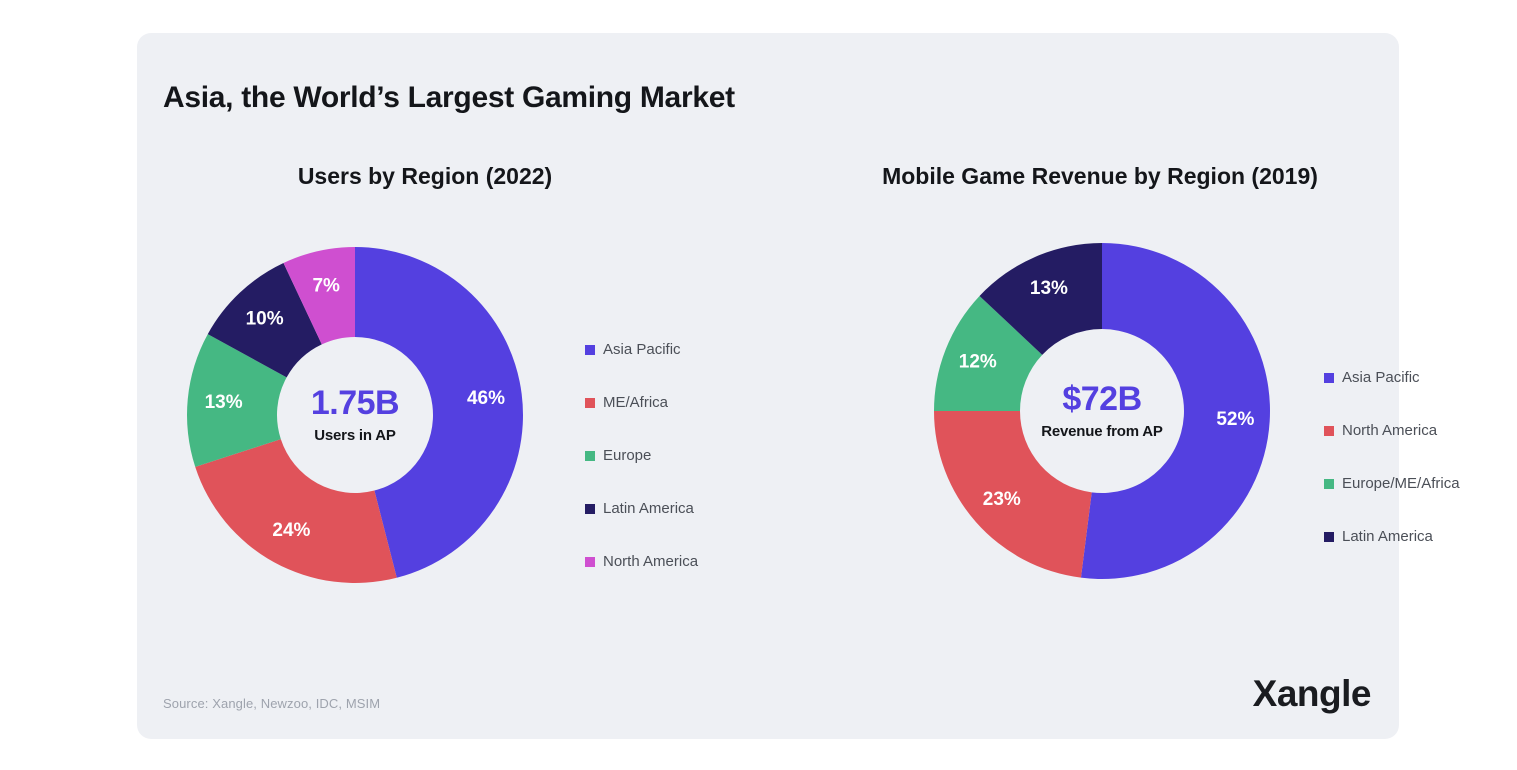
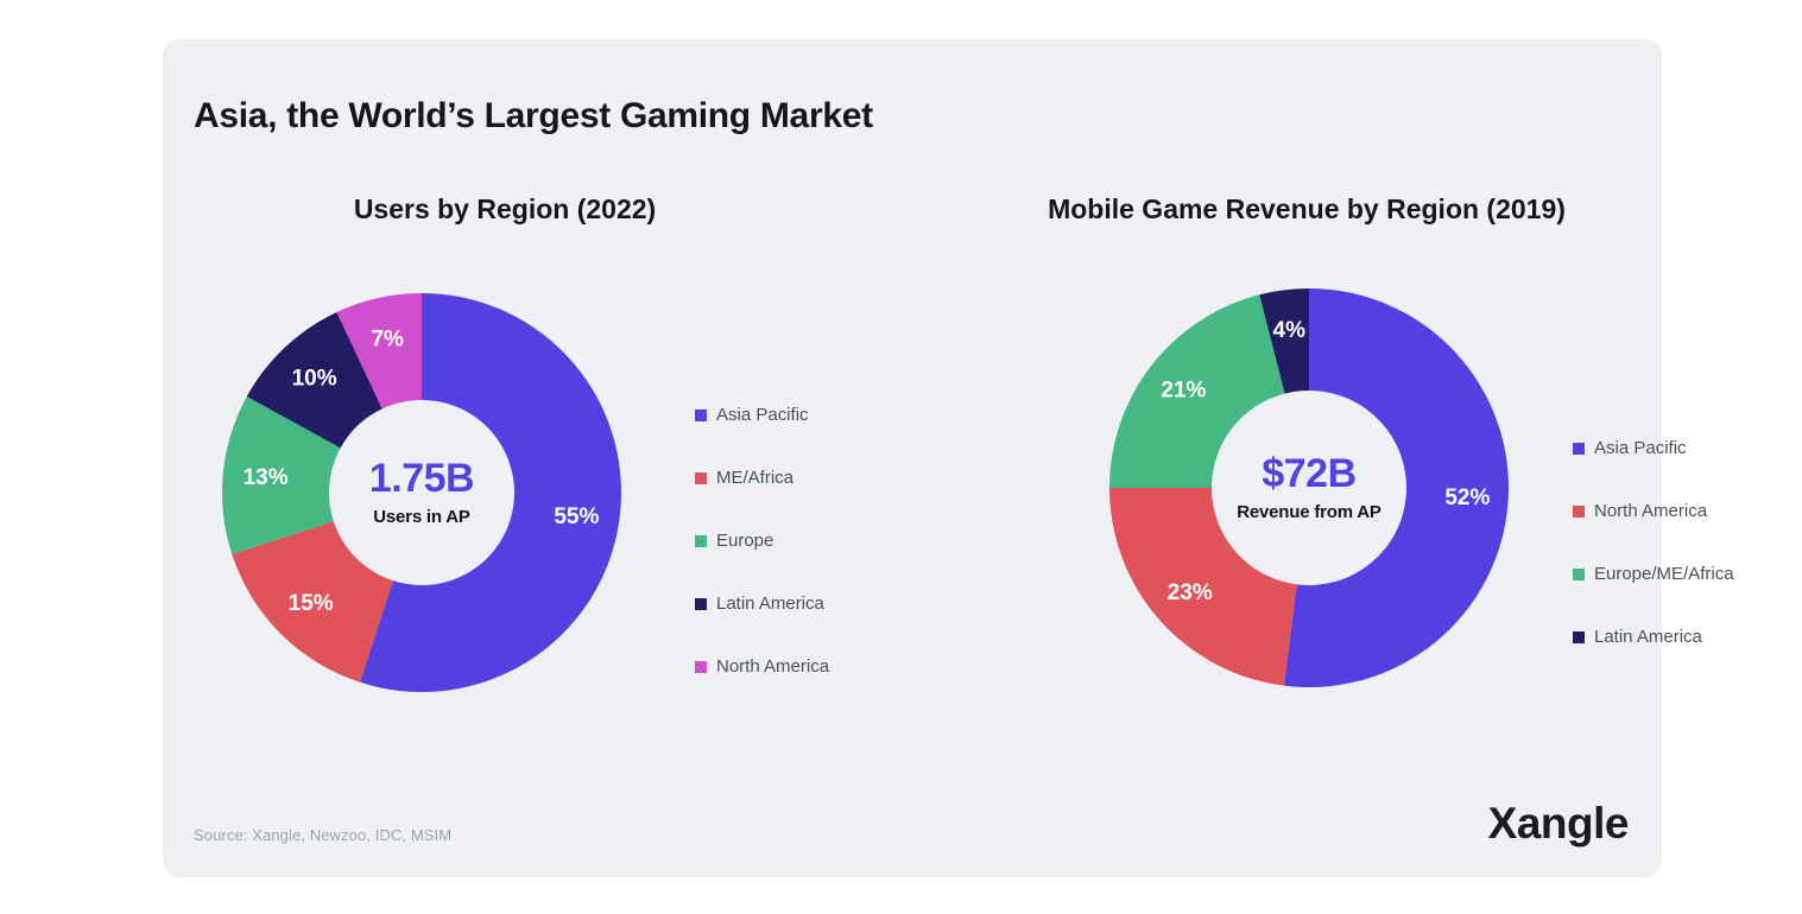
Users by Region (2022)/Asia Pacific: 46% -> 55%
Users by Region (2022)/ME/Africa: 24% -> 15%
Mobile Game Revenue by Region (2019)/Europe/ME/Africa: 12% -> 21%
Mobile Game Revenue by Region (2019)/Latin America: 13% -> 4%
